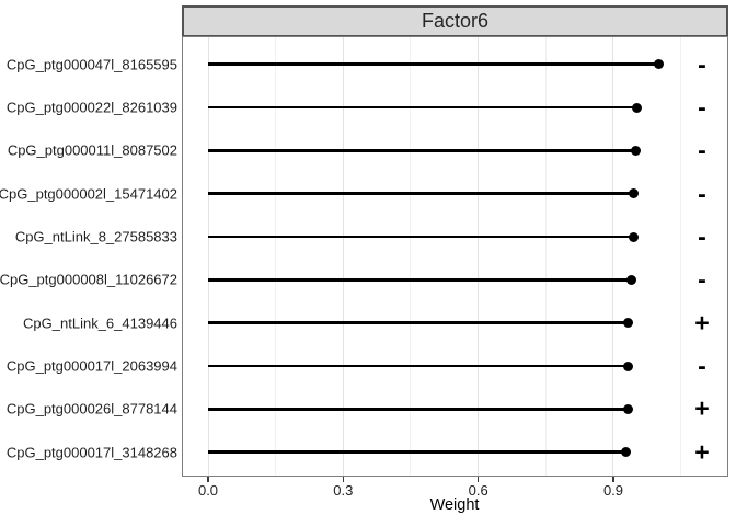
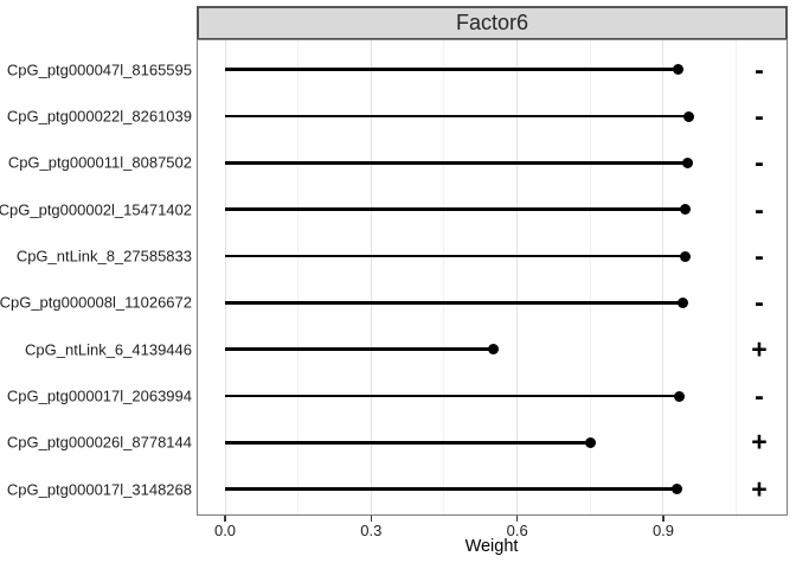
CpG_ptg000047l_8165595: 1.00 -> 0.93
CpG_ntLink_6_4139446: 0.93 -> 0.55
CpG_ptg000026l_8778144: 0.93 -> 0.75
